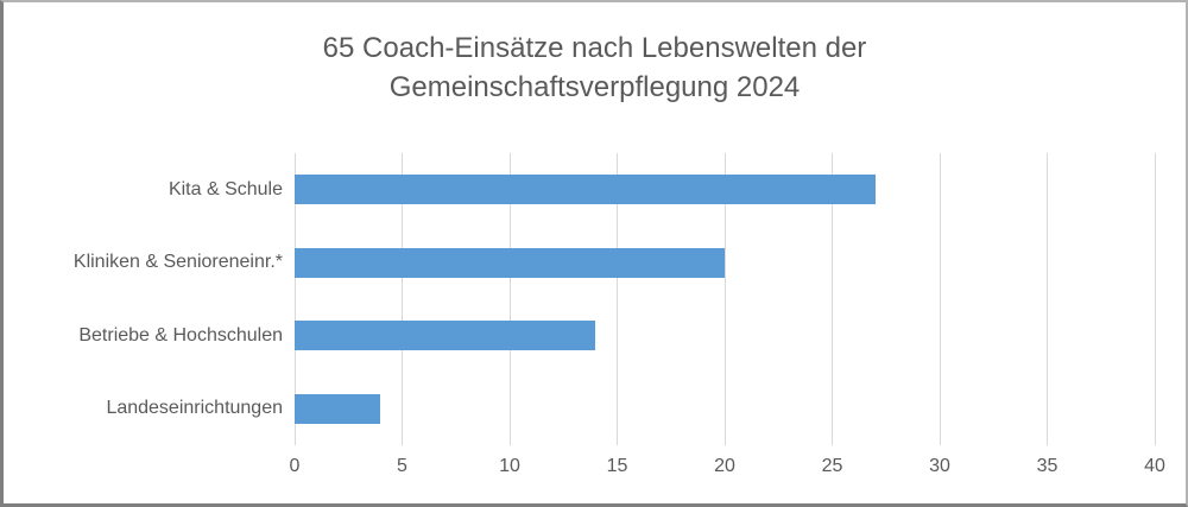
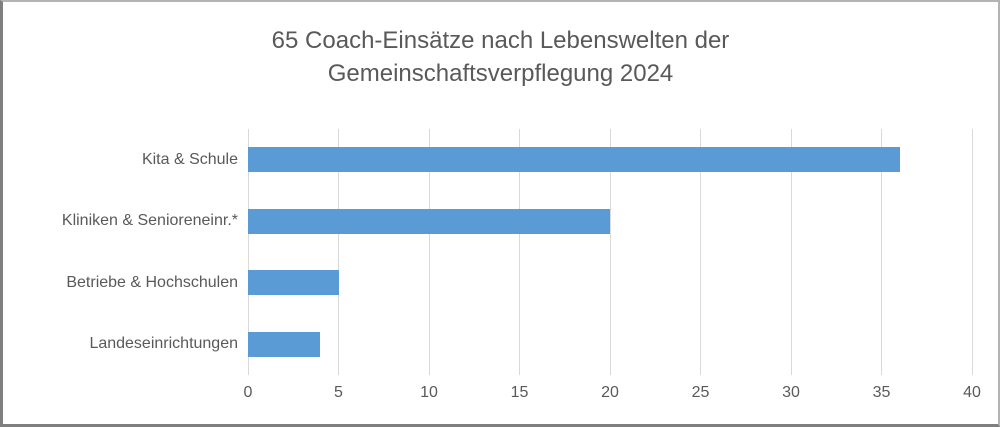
Kita & Schule: 27 -> 36
Betriebe & Hochschulen: 14 -> 5
